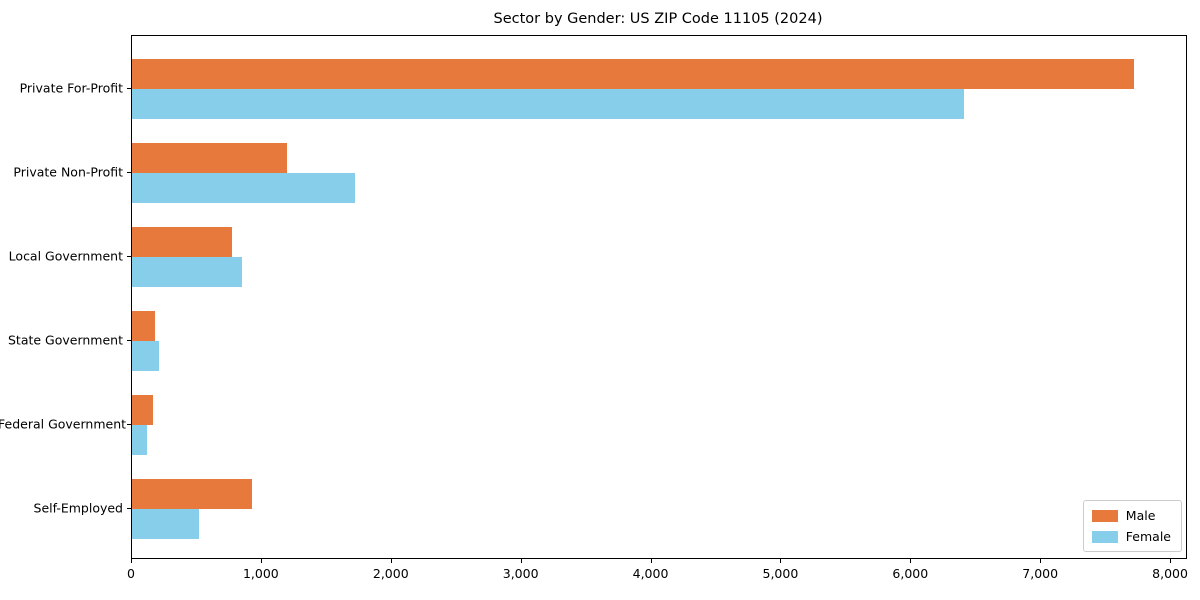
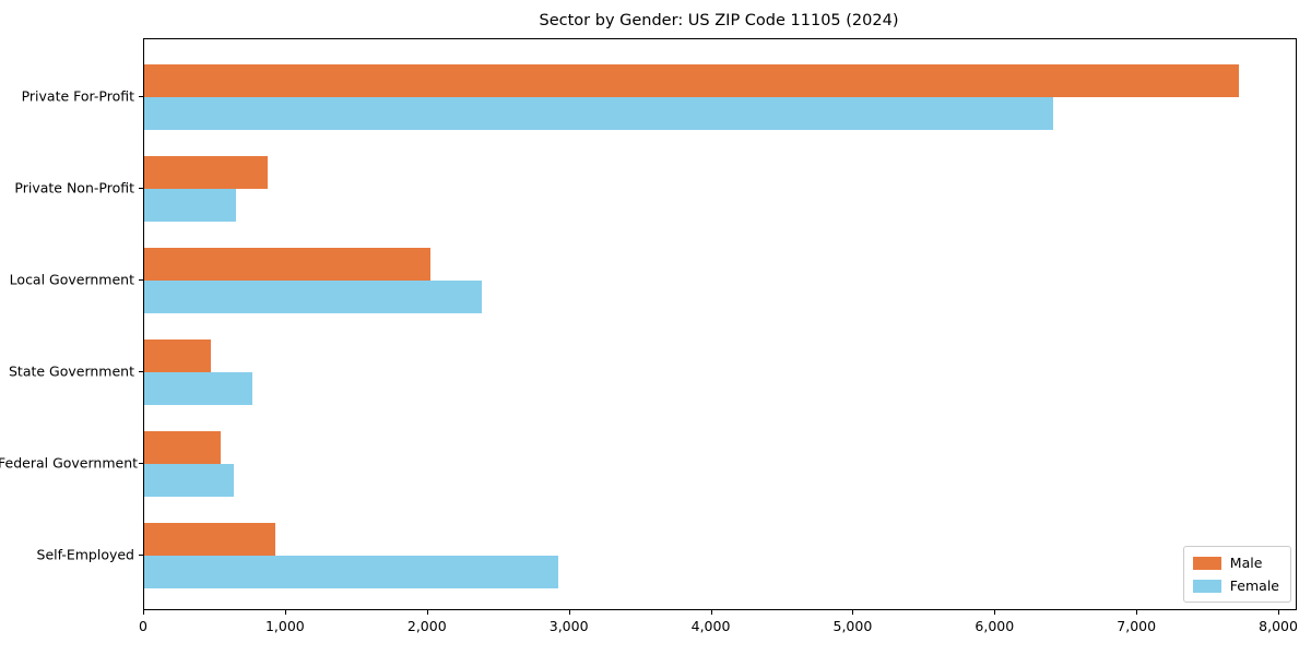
Male/Private Non-Profit: 1190 -> 870
Female/Private Non-Profit: 1720 -> 650
Male/Local Government: 770 -> 2020
Female/Local Government: 850 -> 2380
Male/State Government: 180 -> 470
Female/State Government: 210 -> 760
Male/Federal Government: 160 -> 540
Female/Federal Government: 110 -> 630
Female/Self-Employed: 520 -> 2920
